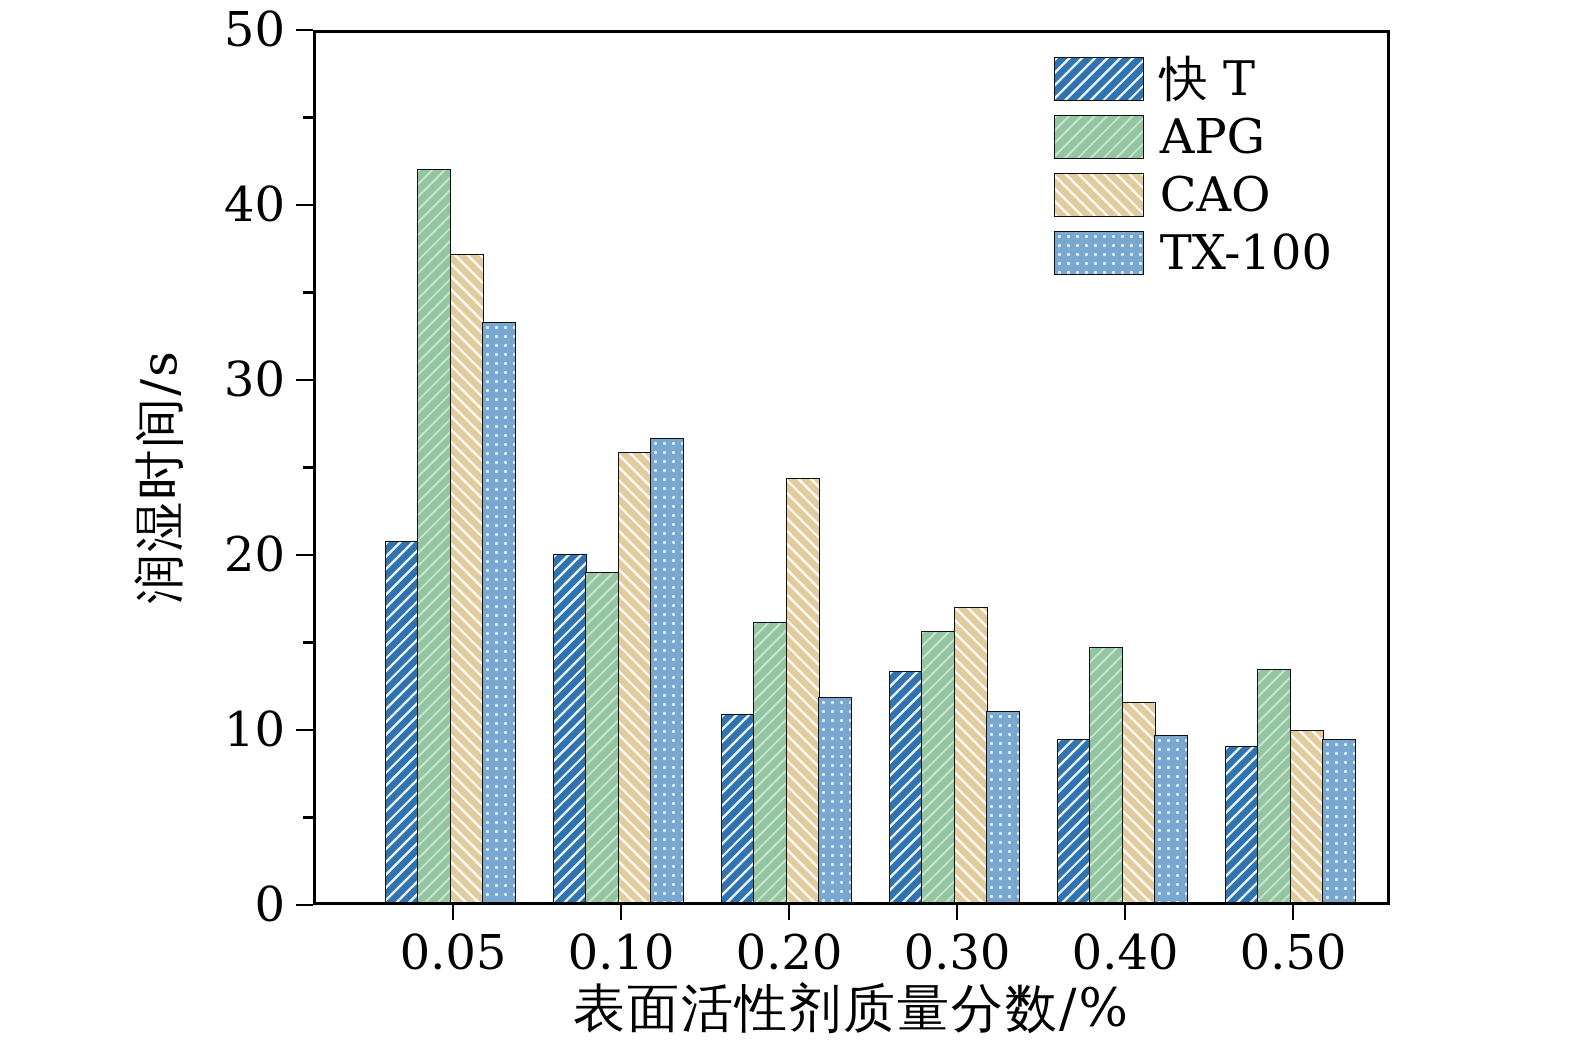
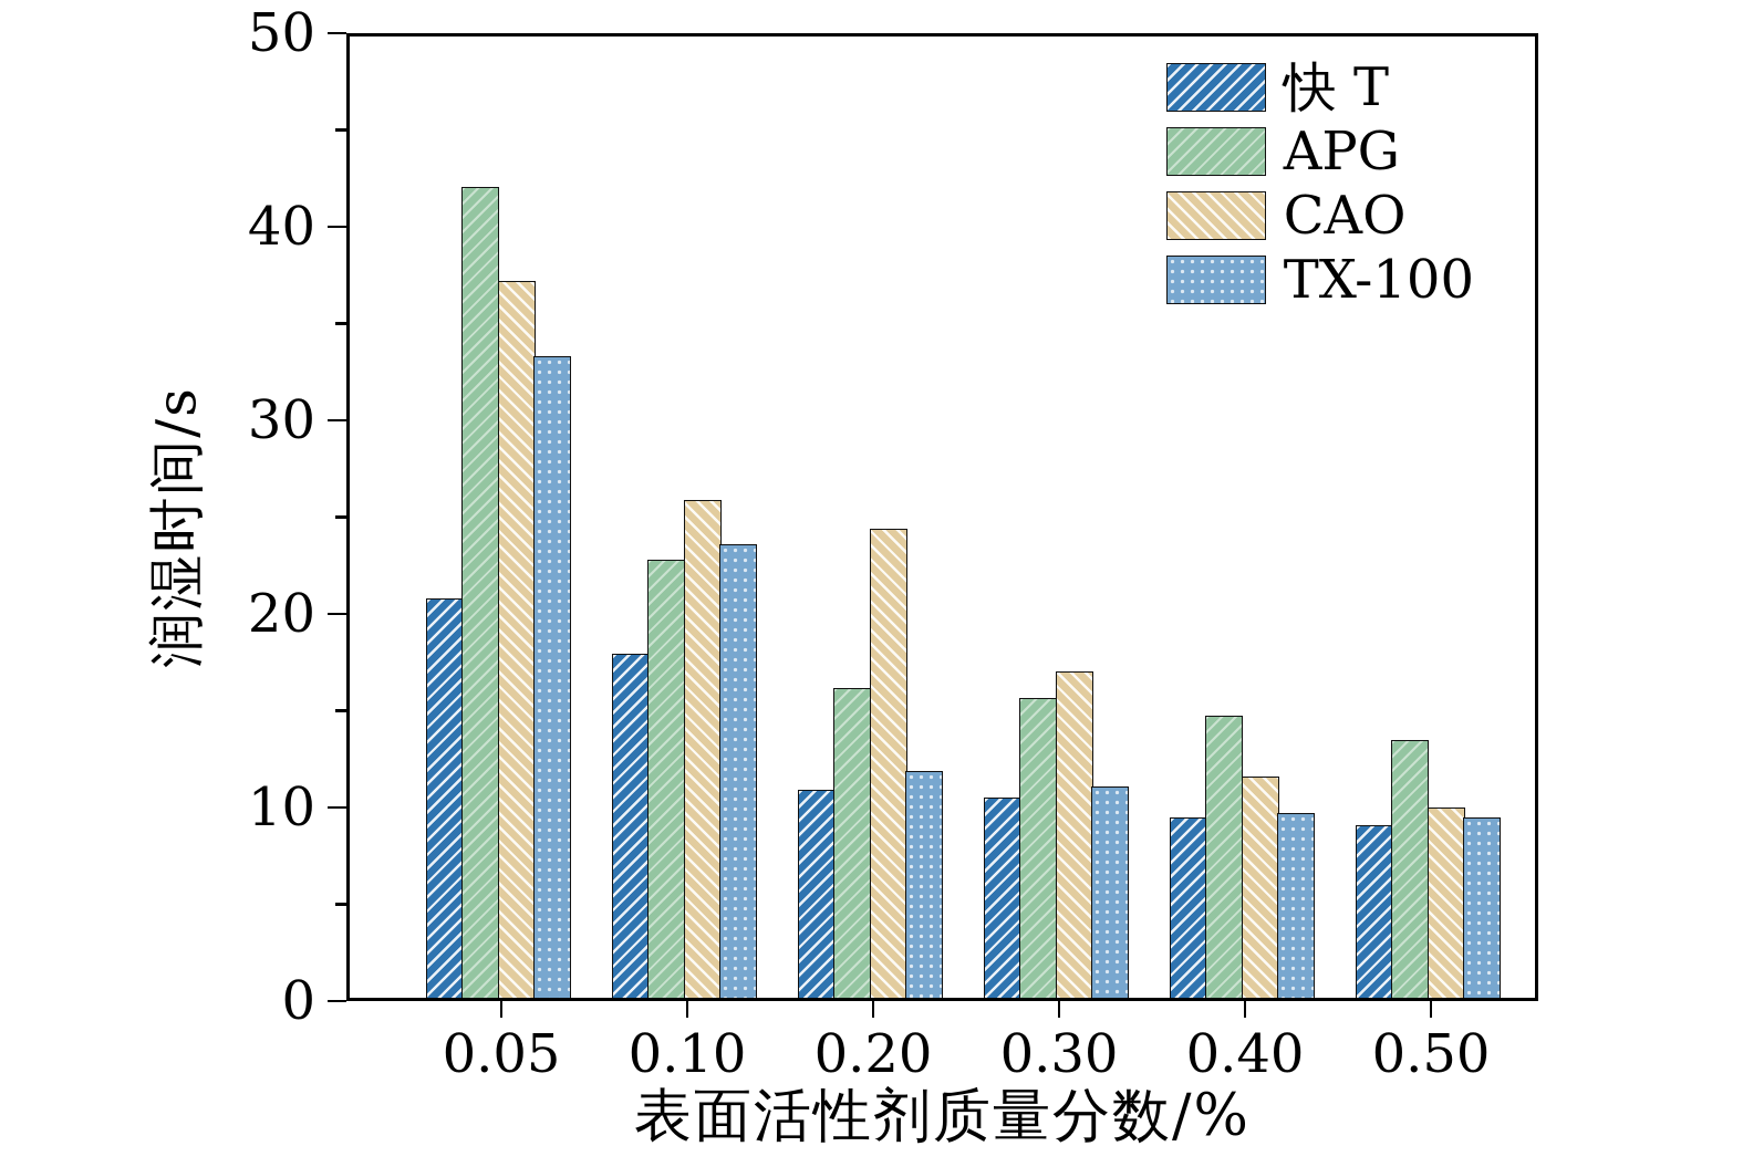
快 T/0.10: 20.0 -> 17.9
APG/0.10: 19.0 -> 22.8
TX-100/0.10: 26.7 -> 23.6
快 T/0.30: 13.3 -> 10.4
